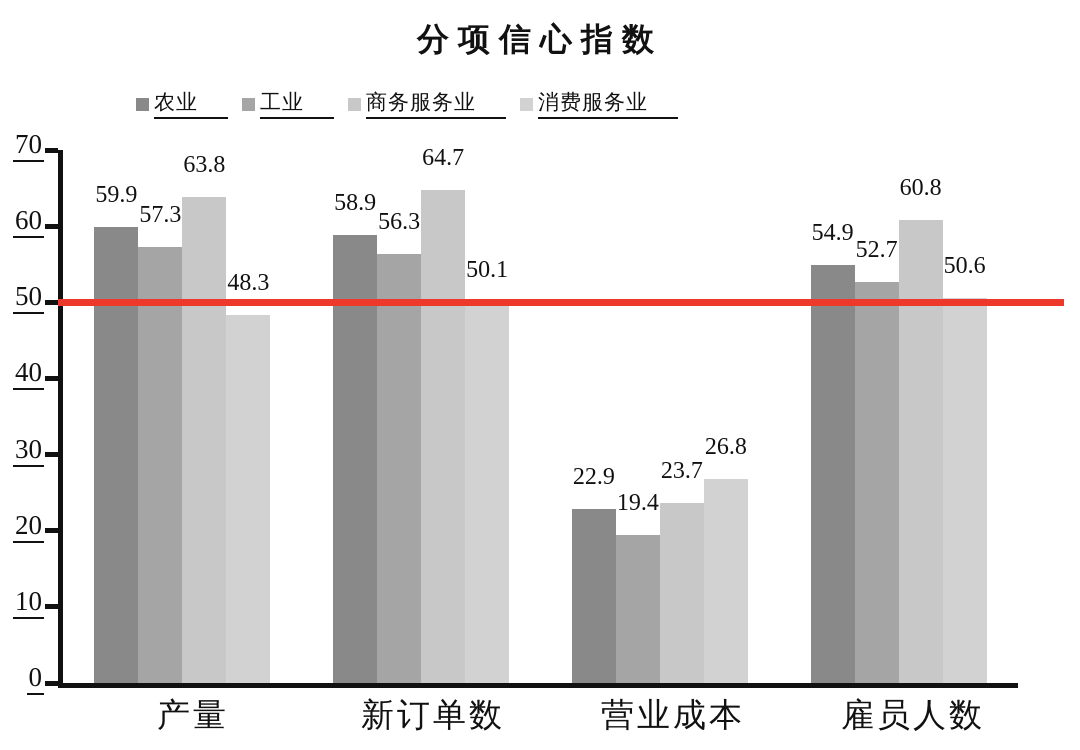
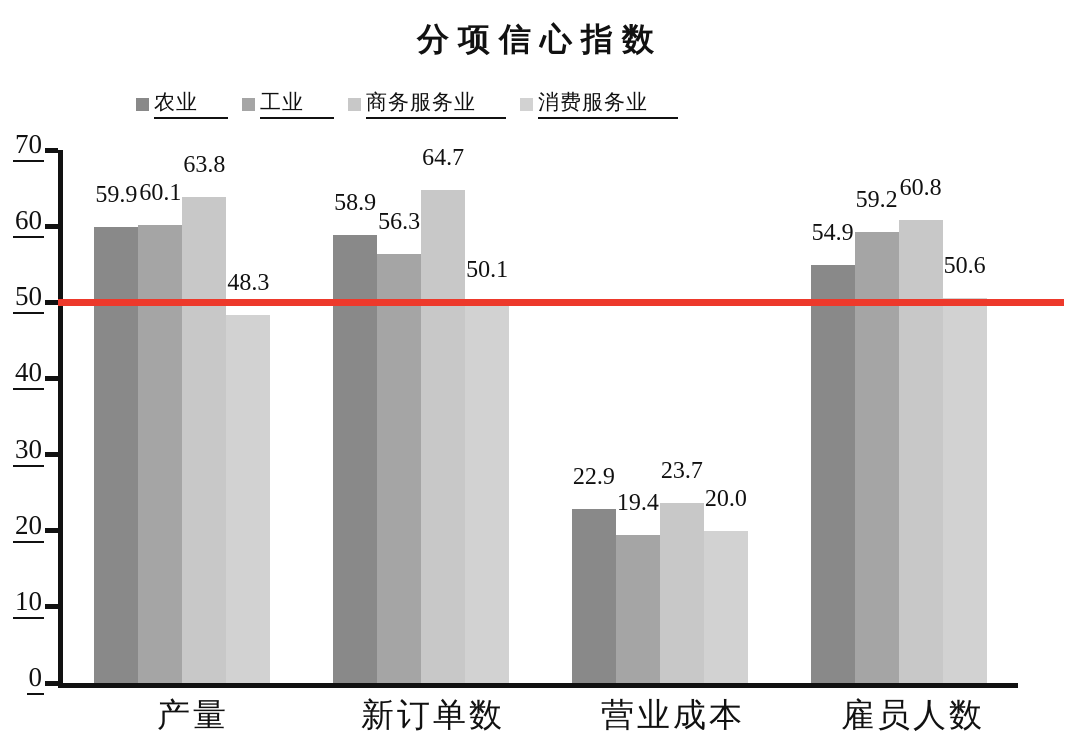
工业/产量: 57.3 -> 60.1
消费服务业/营业成本: 26.8 -> 20.0
工业/雇员人数: 52.7 -> 59.2
